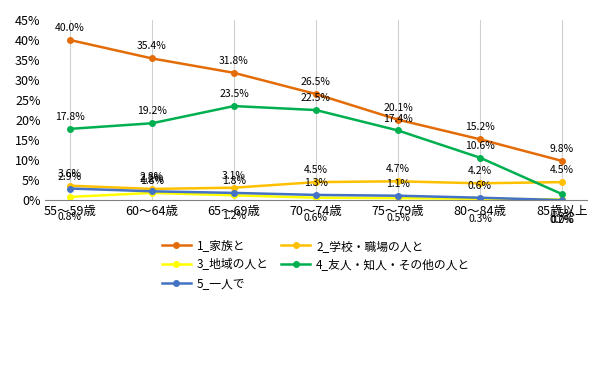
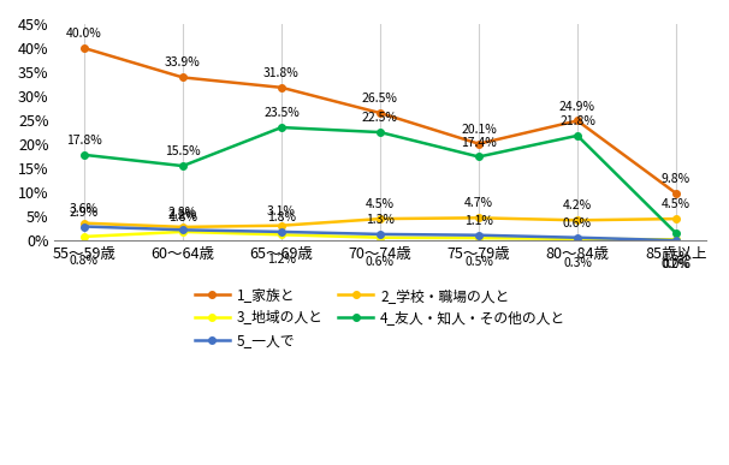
1_家族と/60～64歳: 35.4% -> 33.9%
4_友人・知人・その他の人と/60～64歳: 19.2% -> 15.5%
1_家族と/80～84歳: 15.2% -> 24.9%
4_友人・知人・その他の人と/80～84歳: 10.6% -> 21.8%
